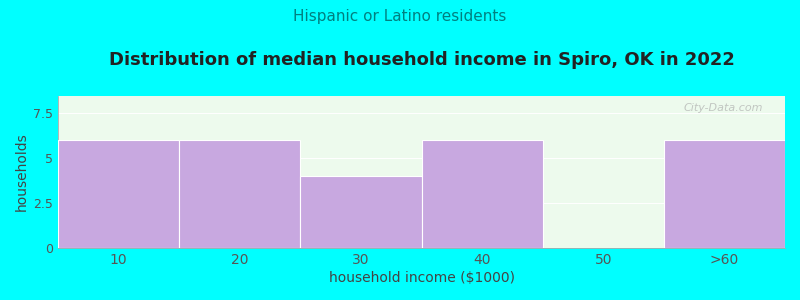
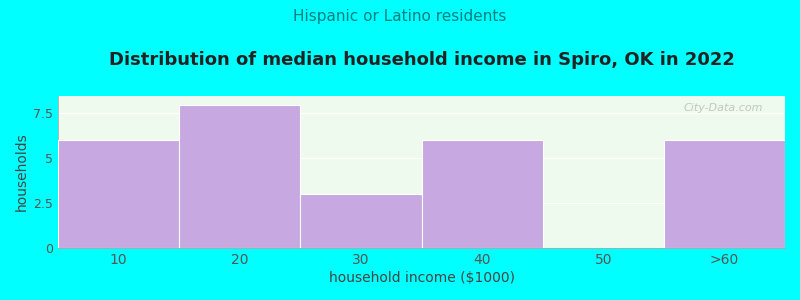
20: 6 -> 8
30: 4 -> 3
